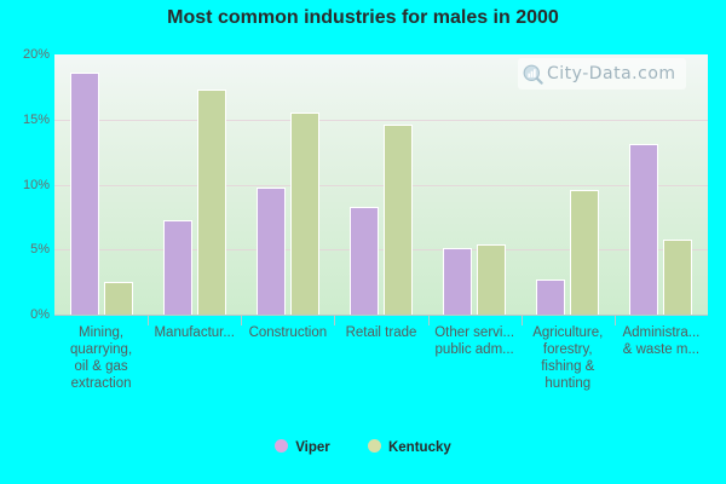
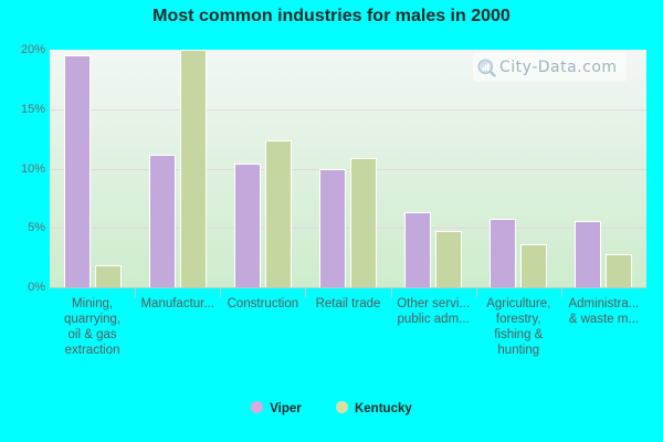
Viper/Mining, quarrying, oil & gas extraction: 18.6% -> 19.5%
Kentucky/Mining, quarrying, oil & gas extraction: 2.5% -> 1.9%
Viper/Manufactur...: 7.3% -> 11.2%
Kentucky/Manufactur...: 17.3% -> 20.0%
Viper/Construction: 9.8% -> 10.4%
Kentucky/Construction: 15.5% -> 12.4%
Viper/Retail trade: 8.3% -> 10.0%
Kentucky/Retail trade: 14.6% -> 10.9%
Viper/Other servi... public adm...: 5.1% -> 6.3%
Kentucky/Other servi... public adm...: 5.4% -> 4.7%
Viper/Agriculture, forestry, fishing & hunting: 2.7% -> 5.8%
Kentucky/Agriculture, forestry, fishing & hunting: 9.6% -> 3.6%
Viper/Administra... & waste m...: 13.1% -> 5.6%
Kentucky/Administra... & waste m...: 5.8% -> 2.8%
